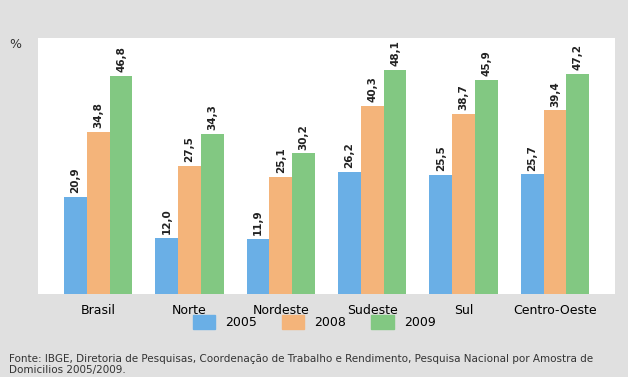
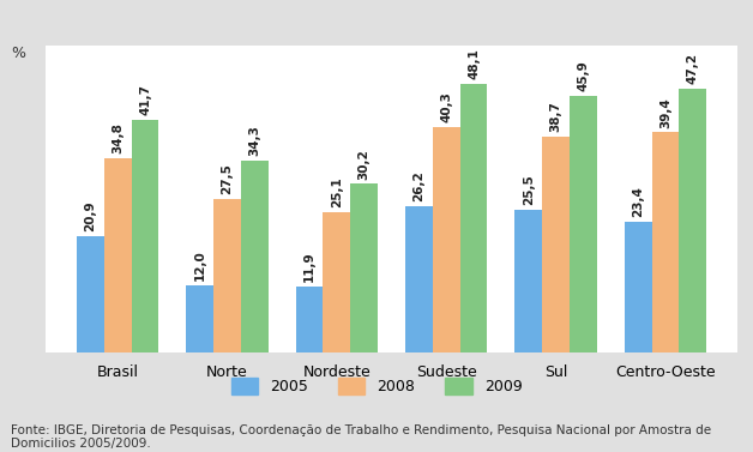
2009/Brasil: 46,8 -> 41,7
2005/Centro-Oeste: 25,7 -> 23,4
